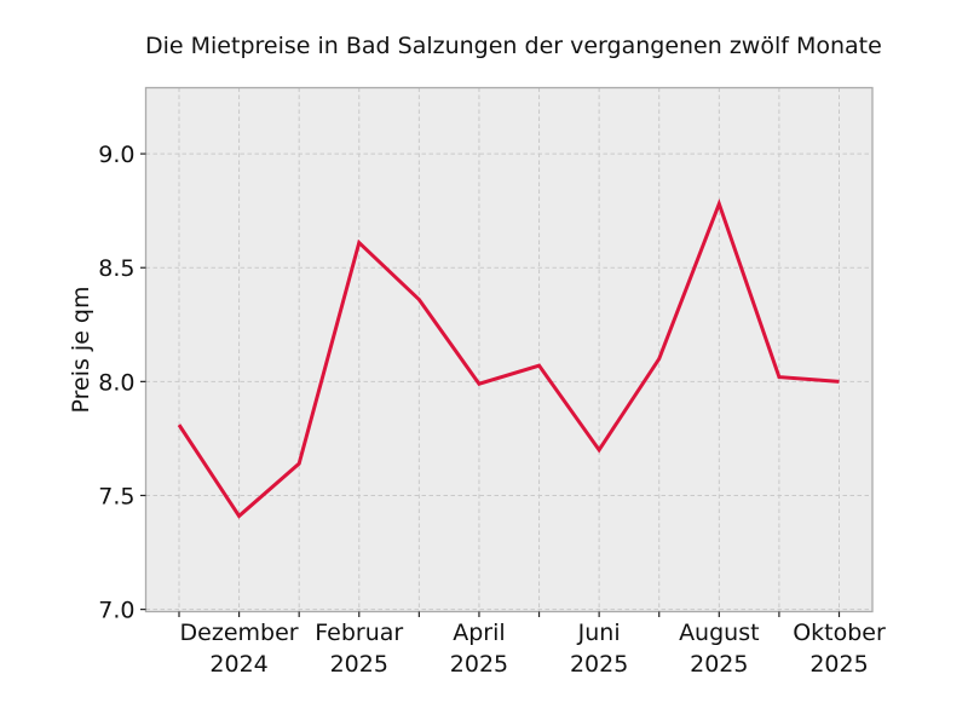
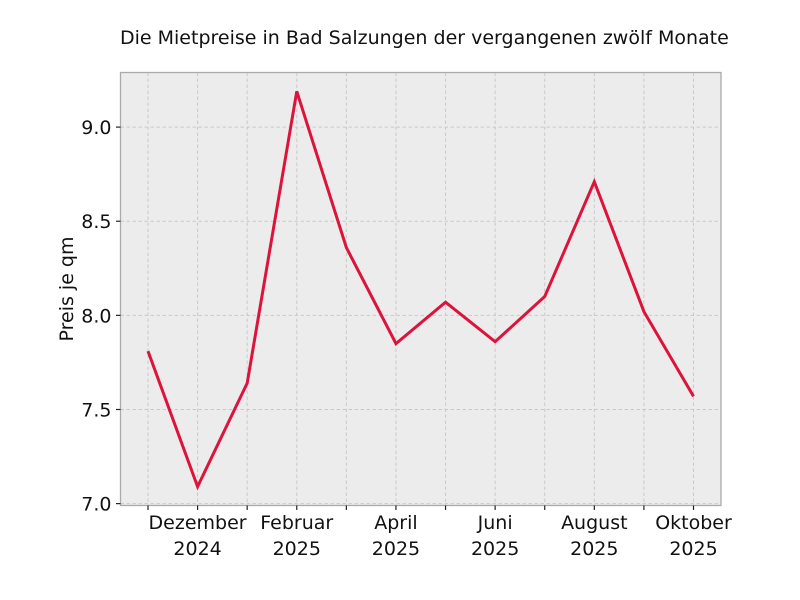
Dezember 2024: 7.41 -> 7.09
Februar 2025: 8.61 -> 9.19
April 2025: 7.99 -> 7.85
Juni 2025: 7.70 -> 7.86
August 2025: 8.78 -> 8.71
Oktober 2025: 8.00 -> 7.57
